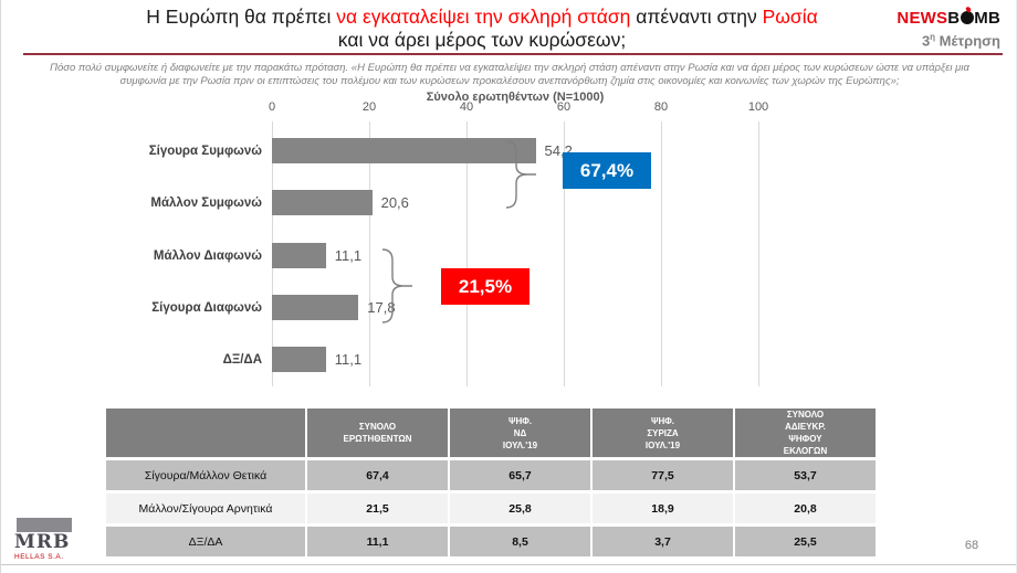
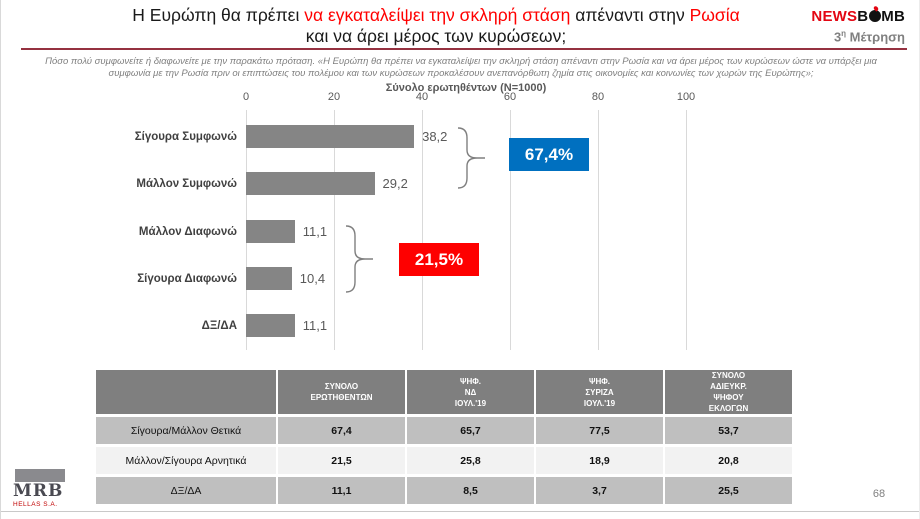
Σίγουρα Συμφωνώ: 54,2 -> 38,2
Μάλλον Συμφωνώ: 20,6 -> 29,2
Σίγουρα Διαφωνώ: 17,8 -> 10,4
